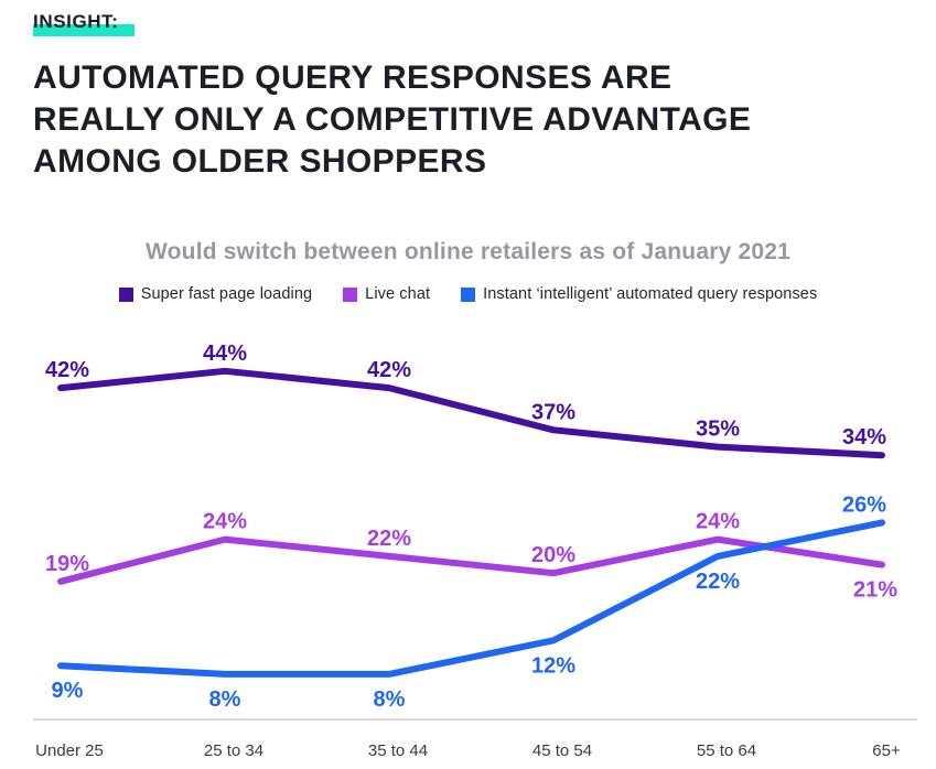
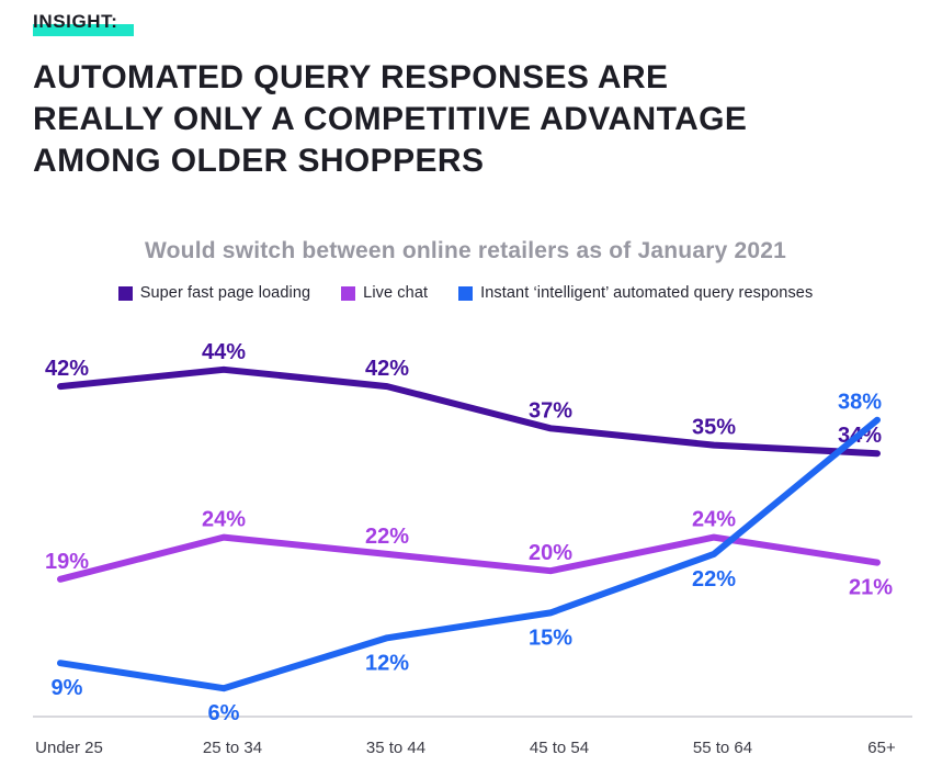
Instant ‘intelligent’ automated query responses/25 to 34: 8% -> 6%
Instant ‘intelligent’ automated query responses/35 to 44: 8% -> 12%
Instant ‘intelligent’ automated query responses/45 to 54: 12% -> 15%
Instant ‘intelligent’ automated query responses/65+: 26% -> 38%
